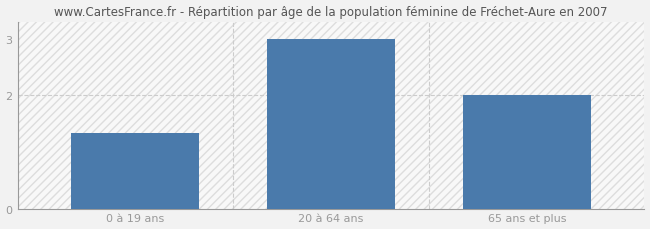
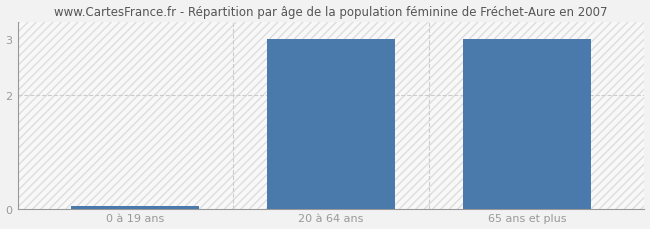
0 à 19 ans: 1.34 -> 0.04
65 ans et plus: 2.00 -> 3.00
